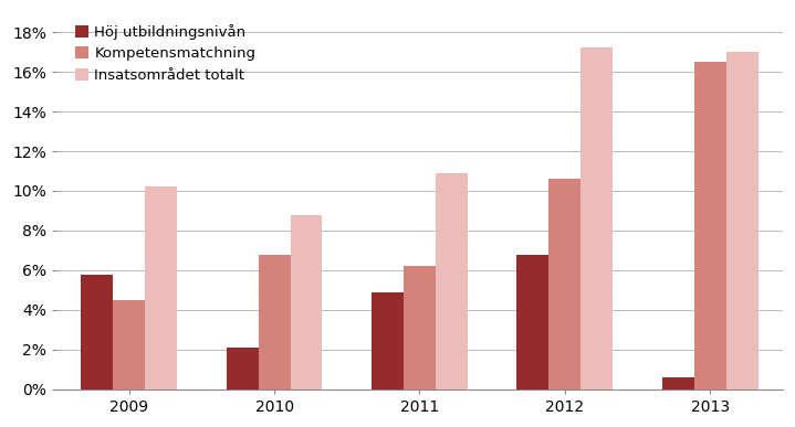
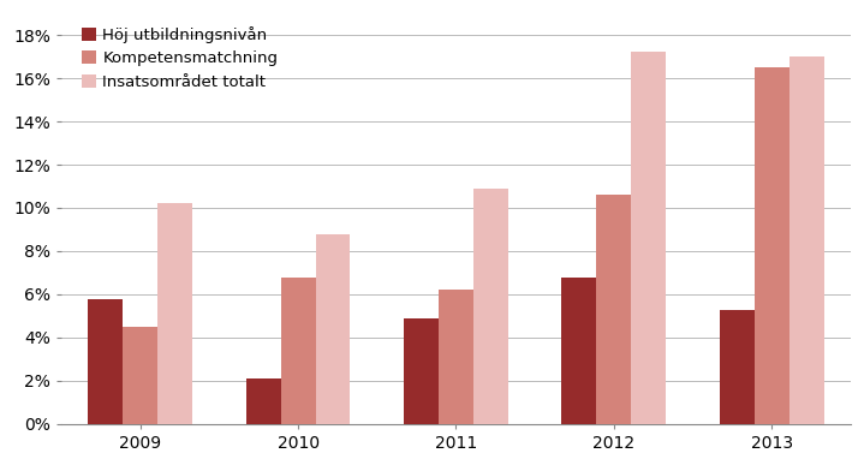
Höj utbildningsnivån/2013: 0.6% -> 5.3%
